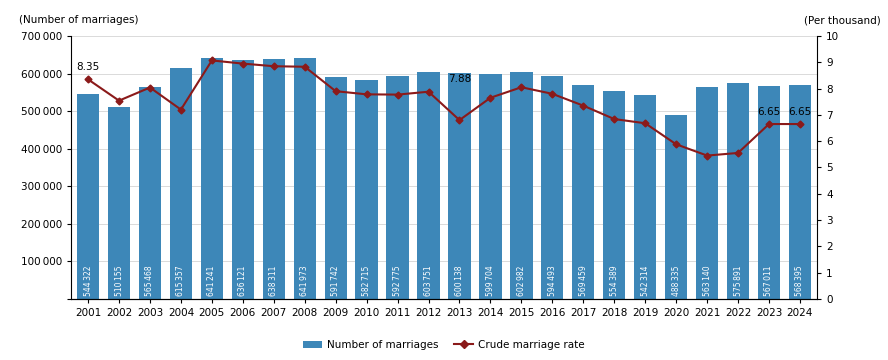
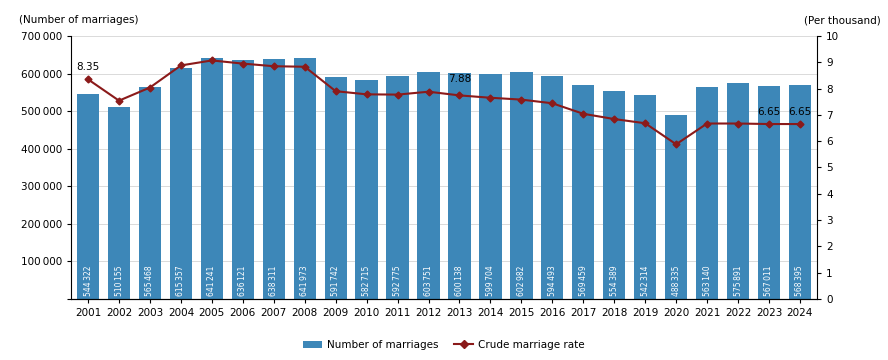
Crude marriage rate/2004: 7.20 -> 8.88
Crude marriage rate/2013: 6.80 -> 7.74
Crude marriage rate/2015: 8.05 -> 7.58
Crude marriage rate/2016: 7.80 -> 7.44
Crude marriage rate/2017: 7.35 -> 7.04
Crude marriage rate/2021: 5.45 -> 6.67
Crude marriage rate/2022: 5.55 -> 6.67
